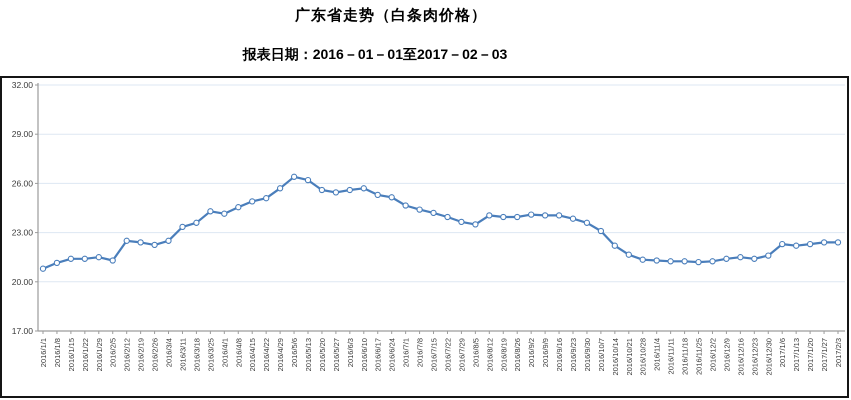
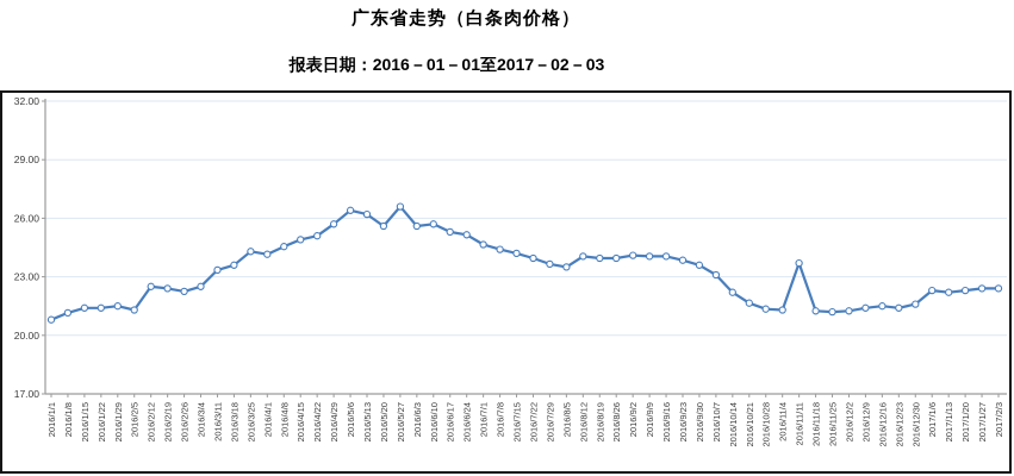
2016/5/27: 25.4 -> 26.6
2016/11/11: 21.2 -> 23.7
